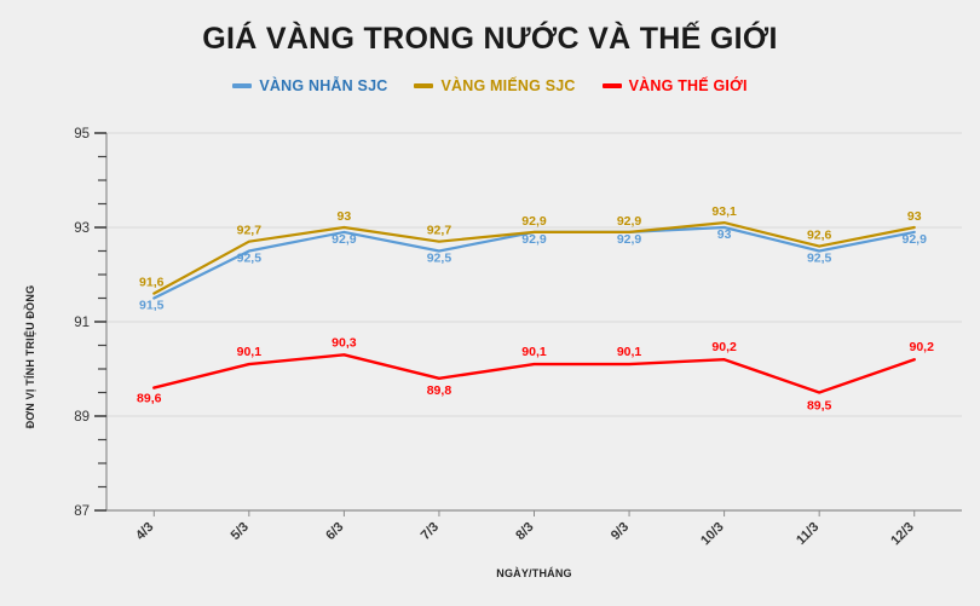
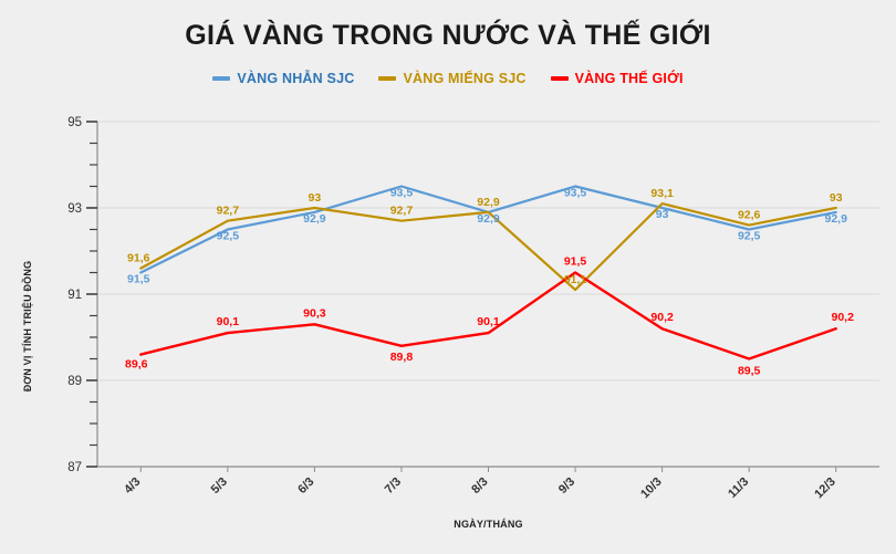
VÀNG NHẪN SJC/7/3: 92,5 -> 93,5
VÀNG NHẪN SJC/9/3: 92,9 -> 93,5
VÀNG MIẾNG SJC/9/3: 92,9 -> 91,1
VÀNG THẾ GIỚI/9/3: 90,1 -> 91,5
